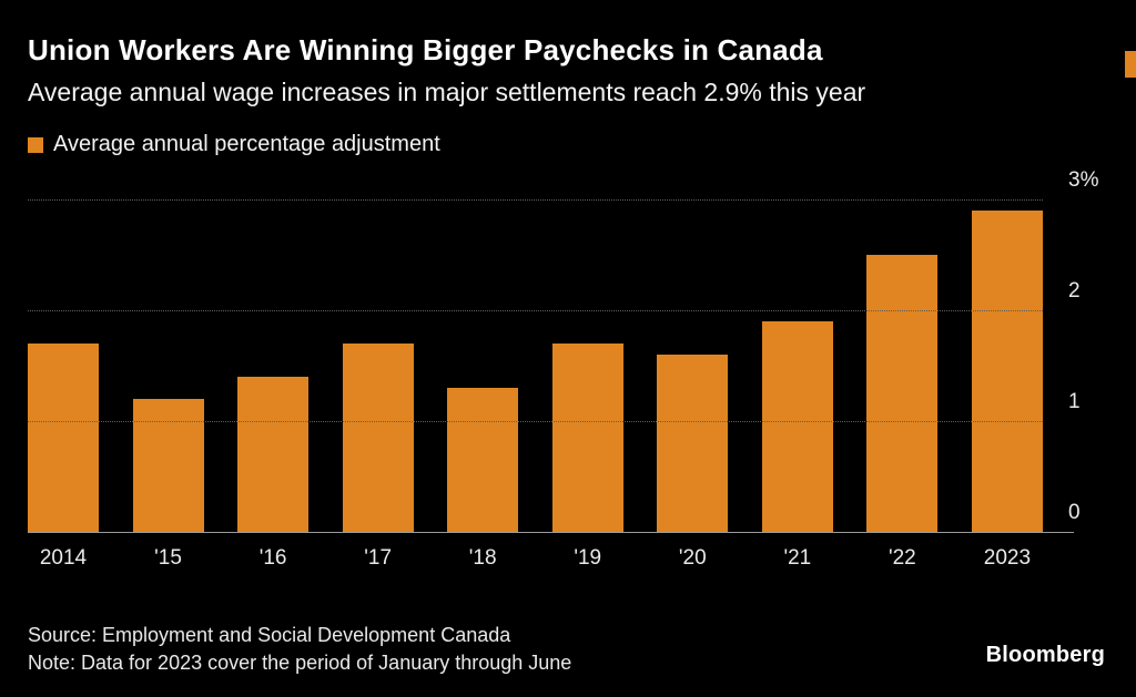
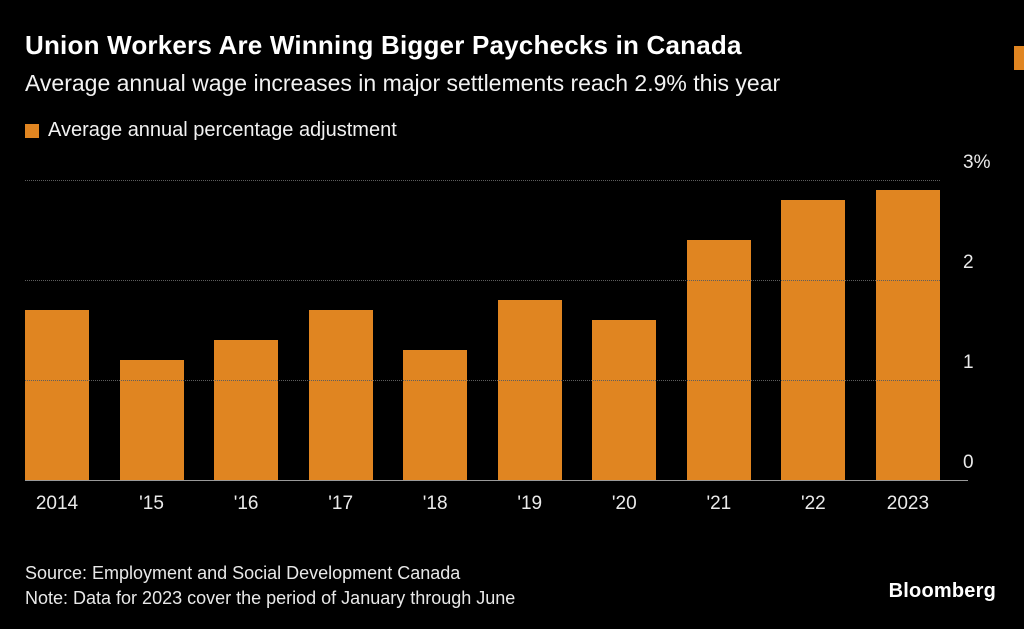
'19: 1.7% -> 1.8%
'21: 1.9% -> 2.4%
'22: 2.5% -> 2.8%
